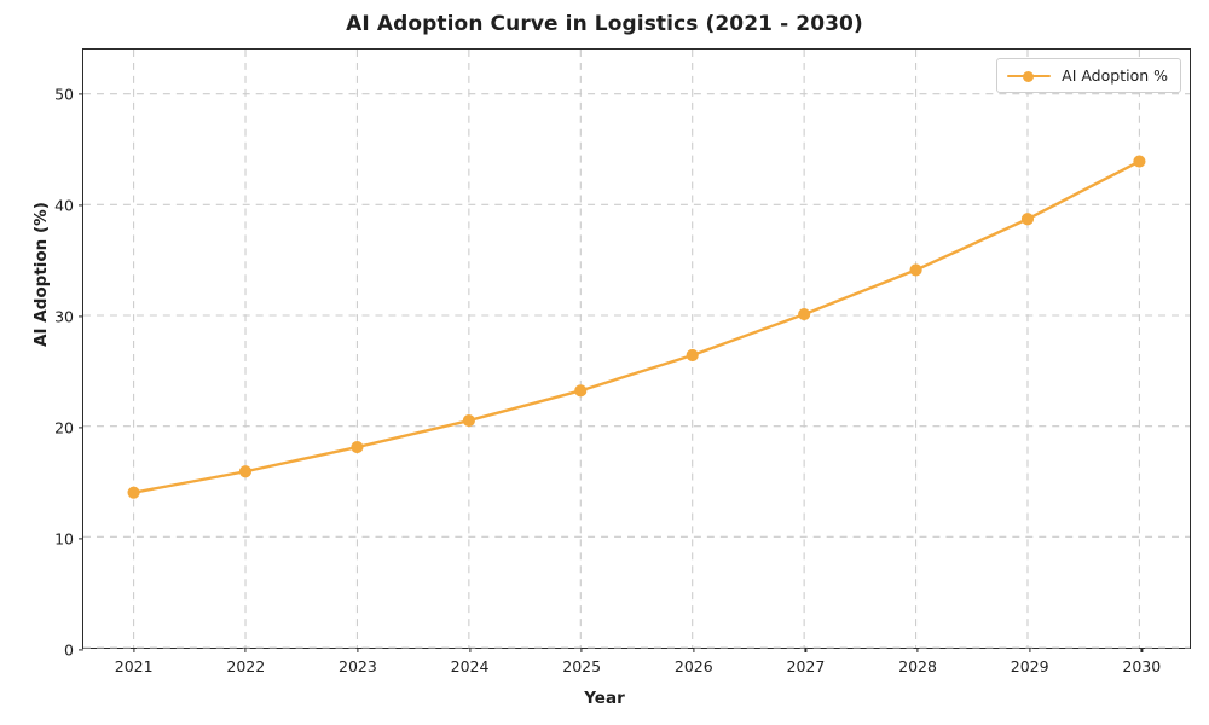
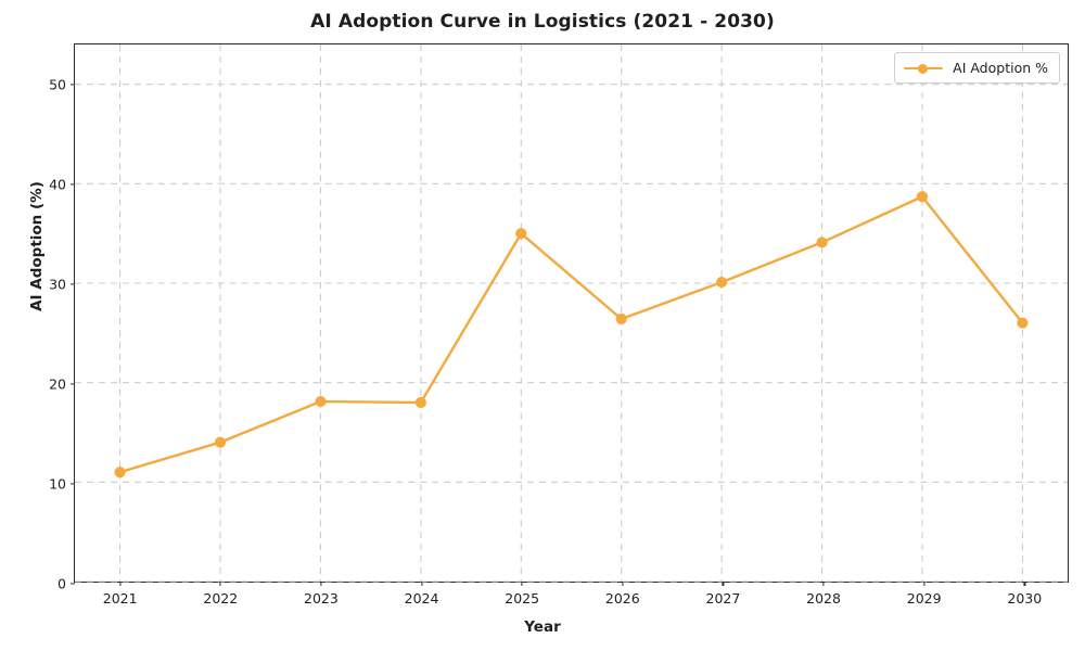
2021: 14 -> 11
2022: 16 -> 14
2024: 20 -> 18
2025: 23 -> 35
2030: 44 -> 26
